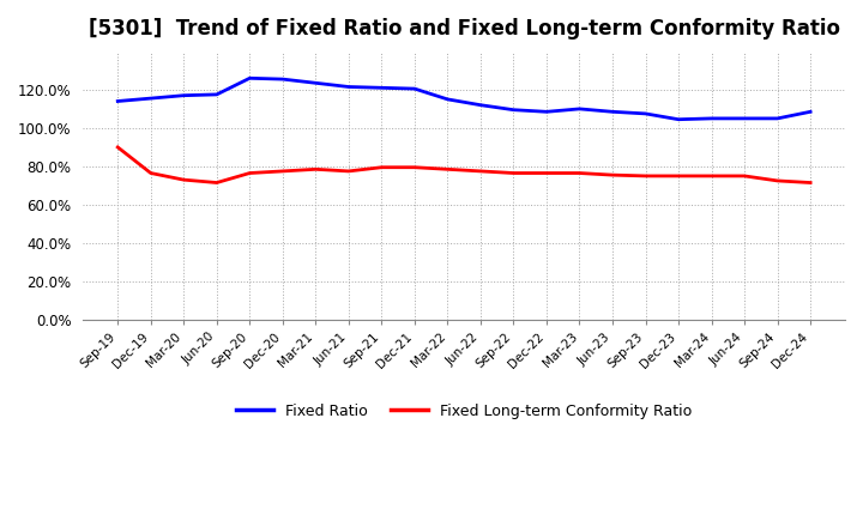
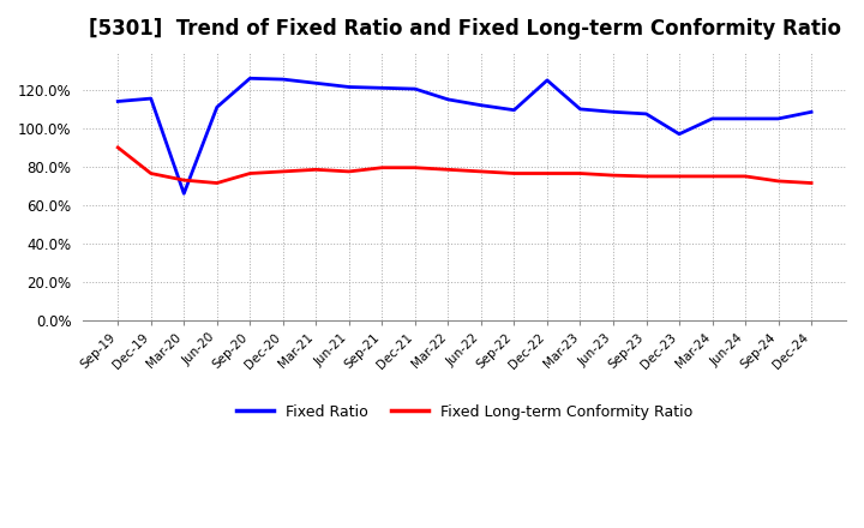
Fixed Ratio/Mar-20: 117% -> 66%
Fixed Ratio/Jun-20: 118% -> 111%
Fixed Ratio/Dec-22: 108% -> 125%
Fixed Ratio/Dec-23: 104% -> 97%
